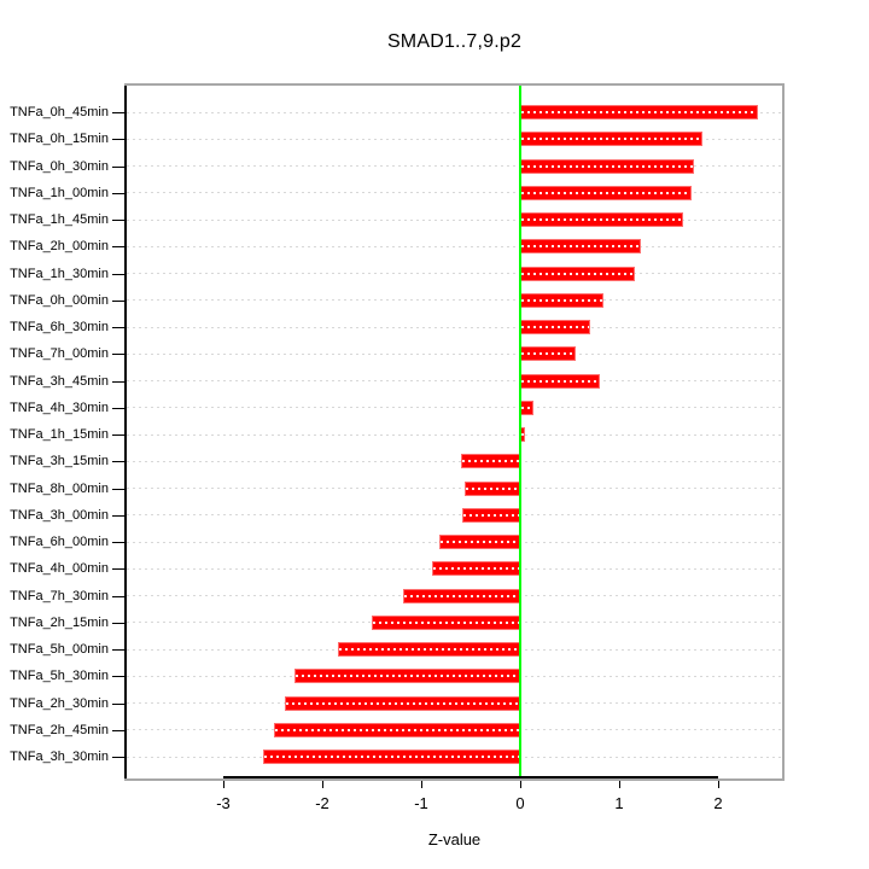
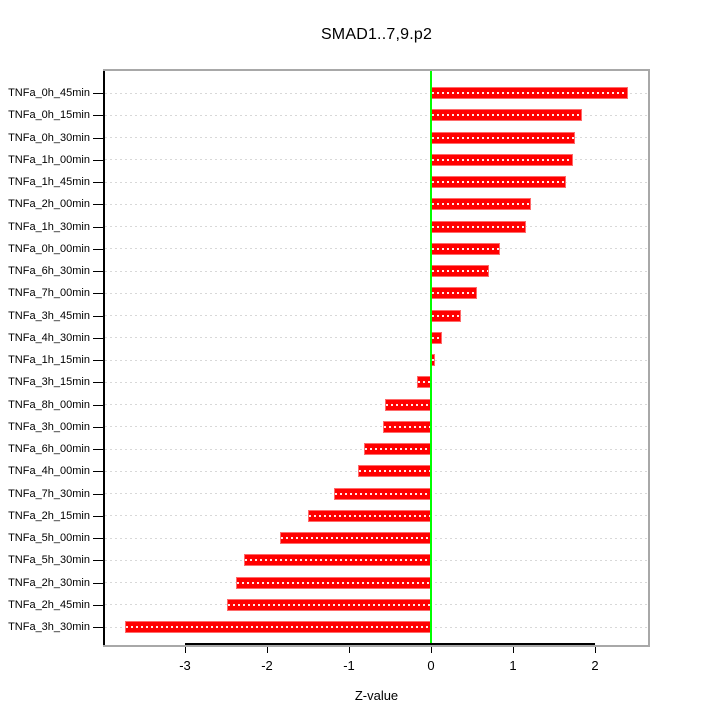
TNFa_3h_45min: 0.8 -> 0.4
TNFa_3h_15min: -0.6 -> -0.2
TNFa_3h_30min: -2.6 -> -3.7
